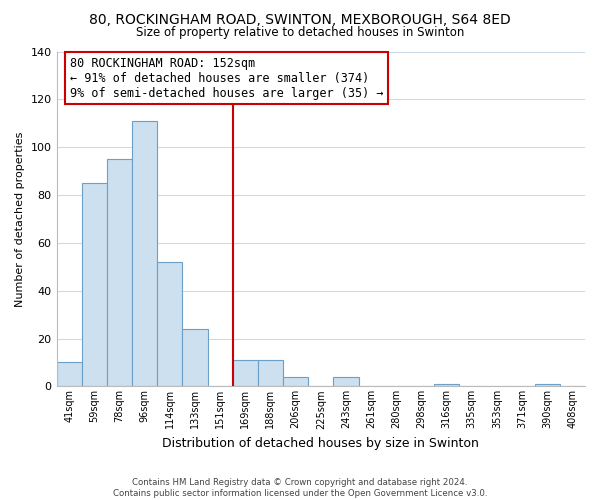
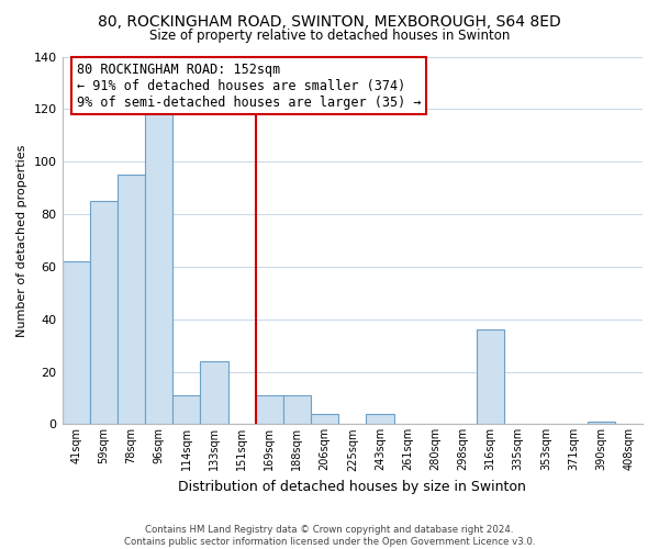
41sqm: 10 -> 62
96sqm: 111 -> 119
114sqm: 52 -> 11
316sqm: 1 -> 36
